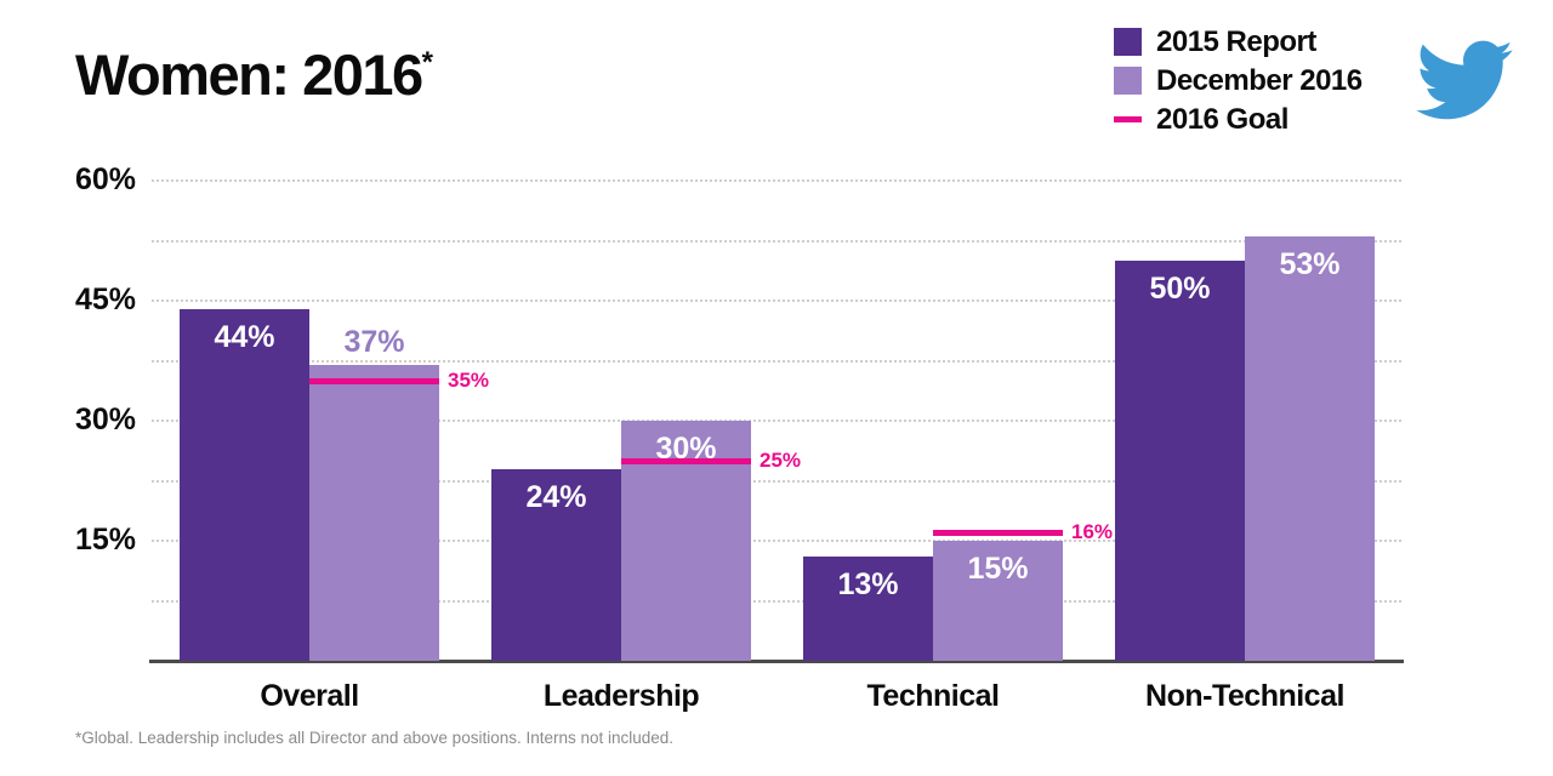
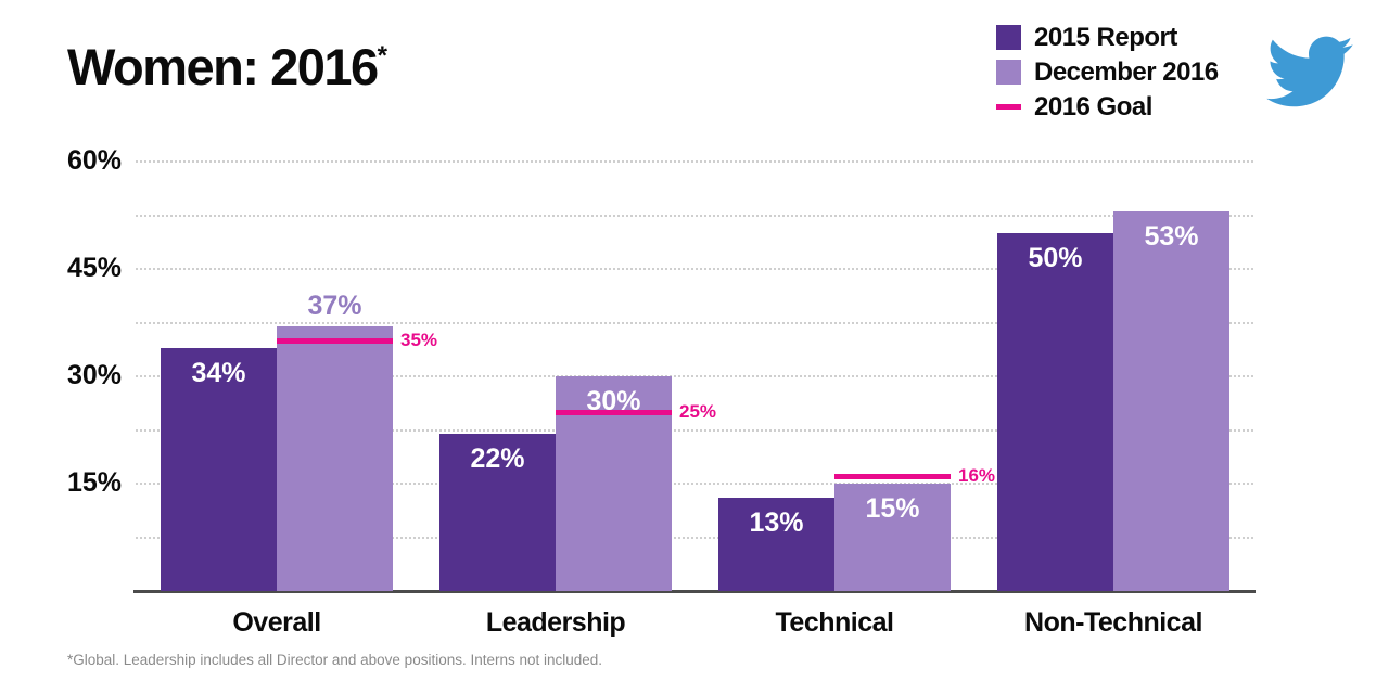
2015 Report/Overall: 44% -> 34%
2015 Report/Leadership: 24% -> 22%
